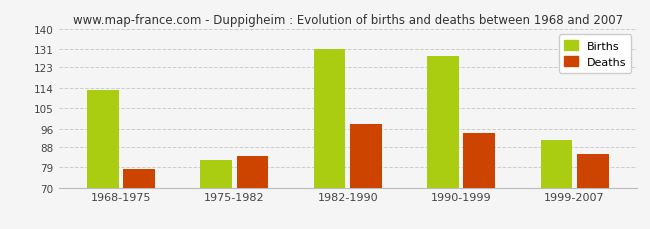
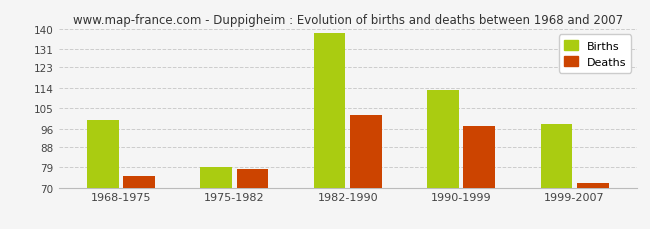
Births/1968-1975: 113 -> 100
Deaths/1968-1975: 78 -> 75
Births/1975-1982: 82 -> 79
Deaths/1975-1982: 84 -> 78
Births/1982-1990: 131 -> 138
Deaths/1982-1990: 98 -> 102
Births/1990-1999: 128 -> 113
Deaths/1990-1999: 94 -> 97
Births/1999-2007: 91 -> 98
Deaths/1999-2007: 85 -> 72
